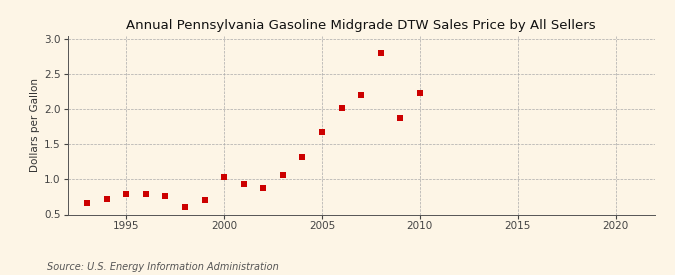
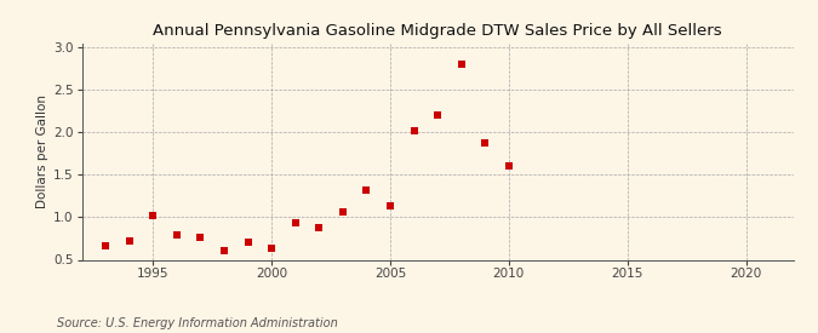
1995: 0.79 -> 1.02
2000: 1.03 -> 0.64
2005: 1.67 -> 1.14
2010: 2.23 -> 1.60
